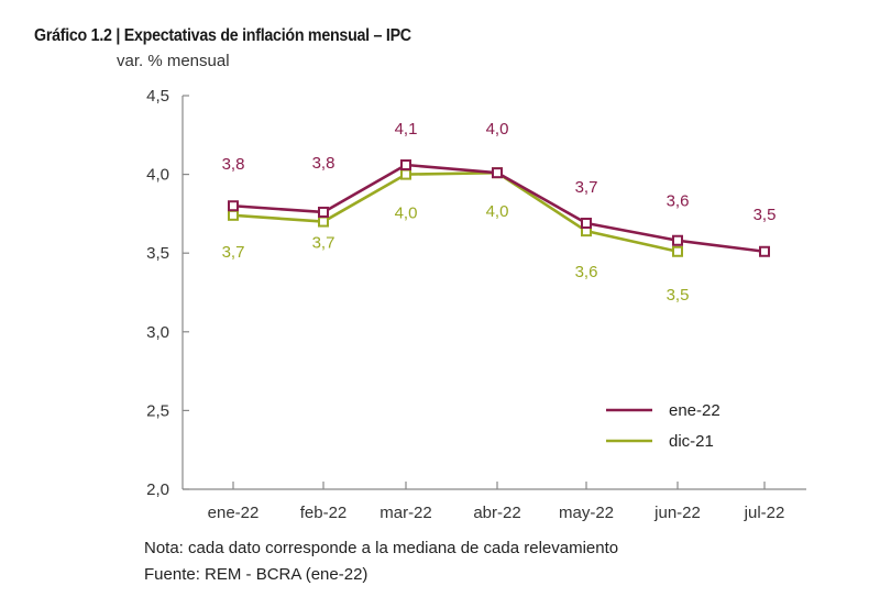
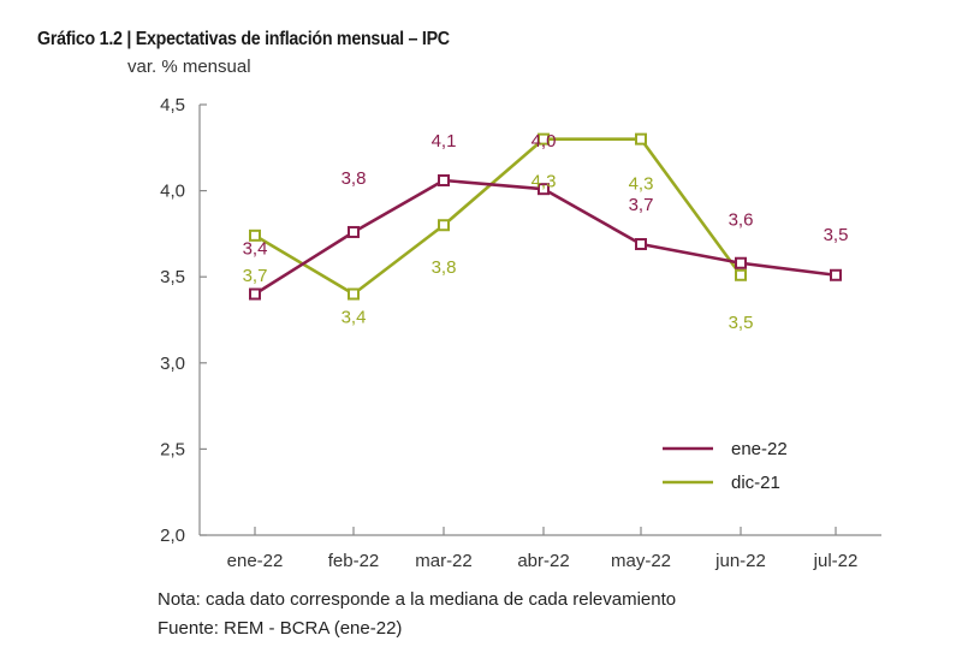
ene-22/ene-22: 3,8 -> 3,4
dic-21/feb-22: 3,7 -> 3,4
dic-21/mar-22: 4,0 -> 3,8
dic-21/abr-22: 4,0 -> 4,3
dic-21/may-22: 3,6 -> 4,3
